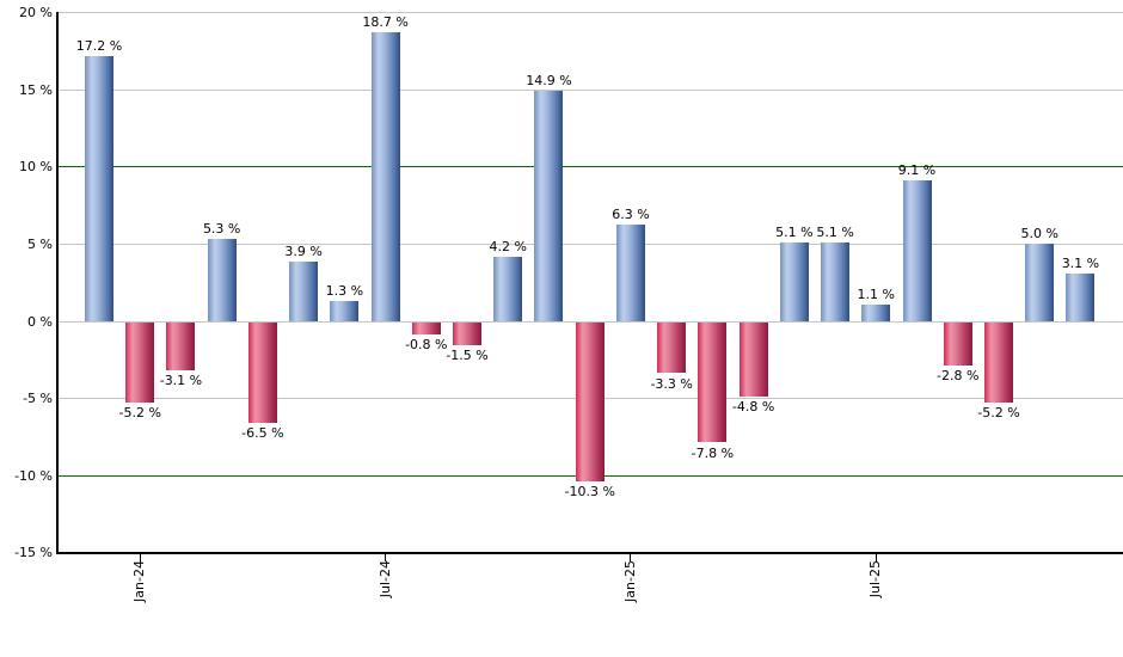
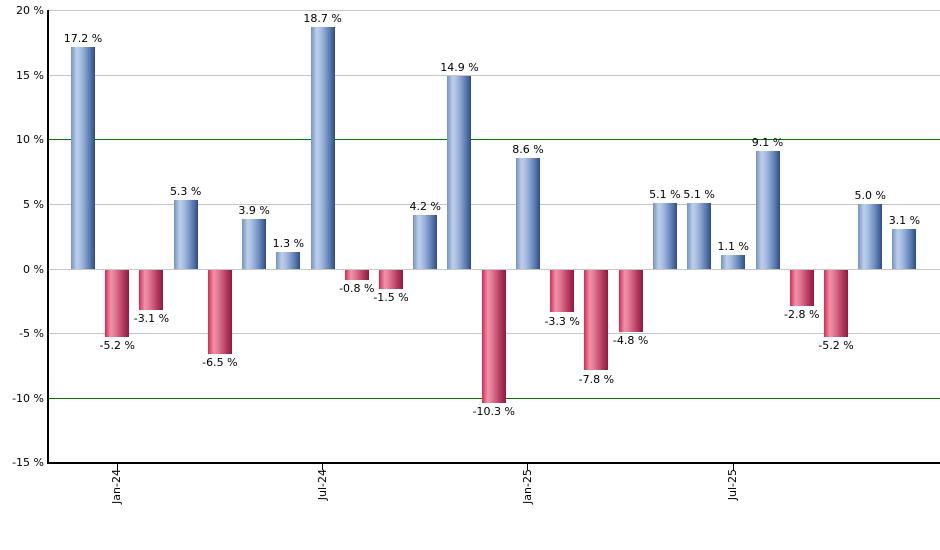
Jan-25: 6.3 -> 8.6
